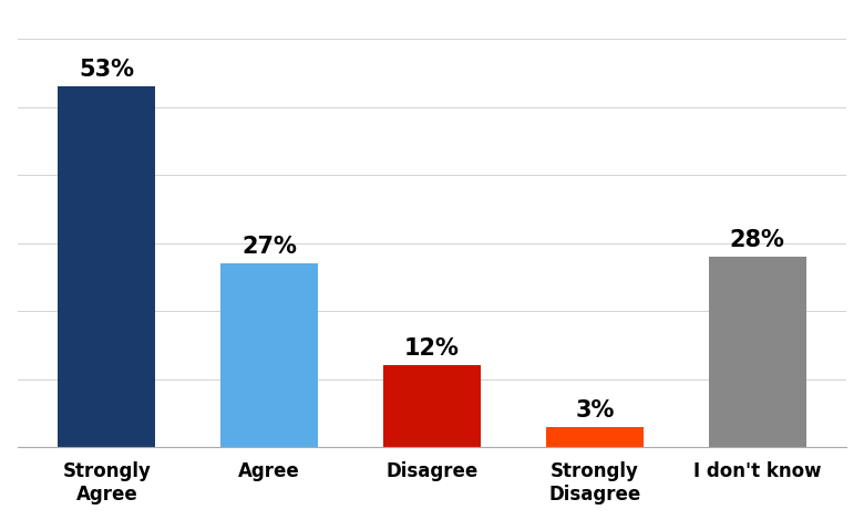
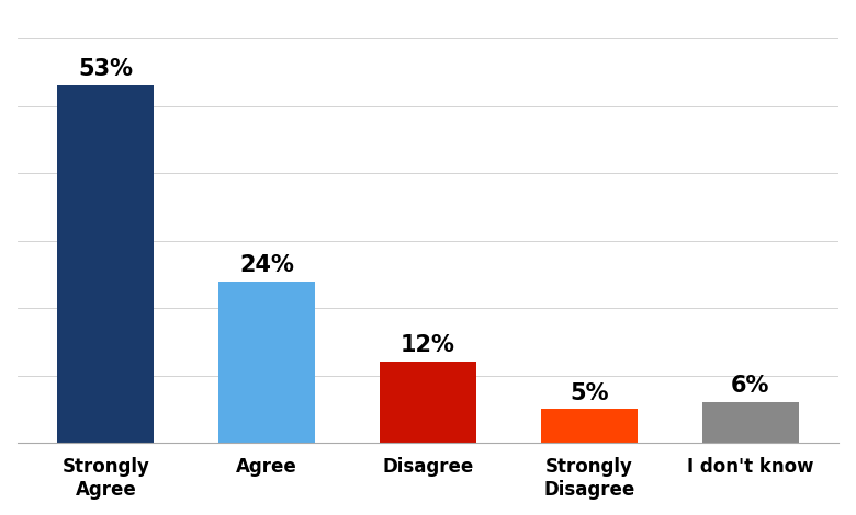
Agree: 27% -> 24%
Strongly Disagree: 3% -> 5%
I don't know: 28% -> 6%
